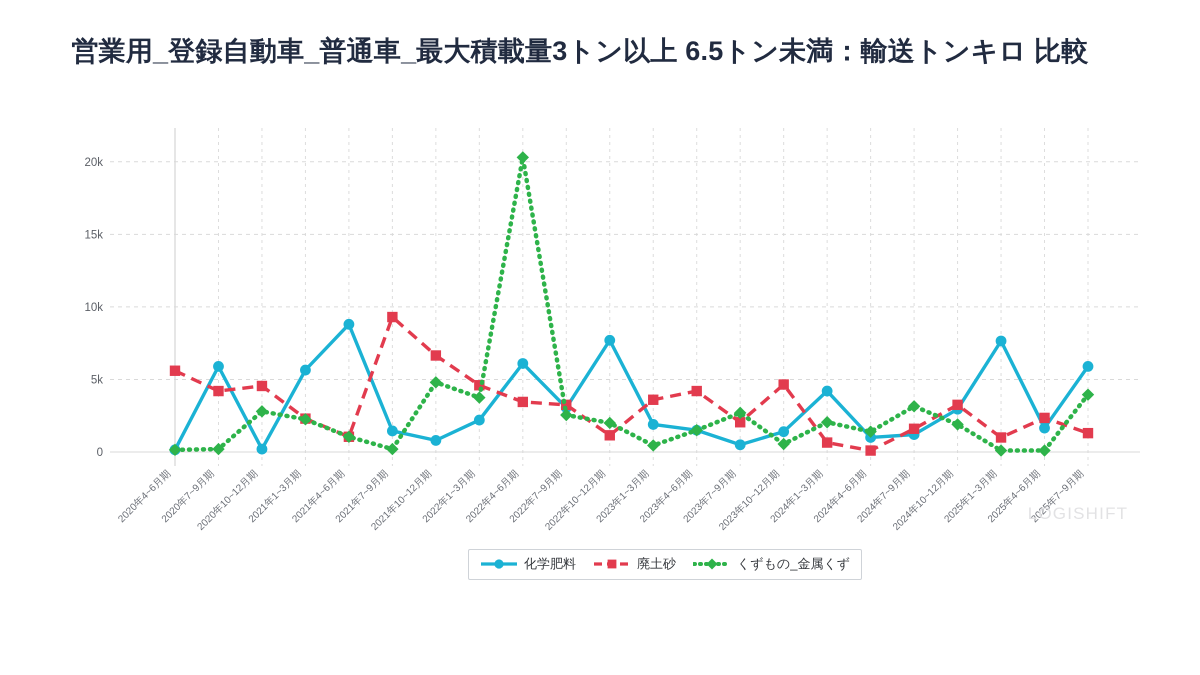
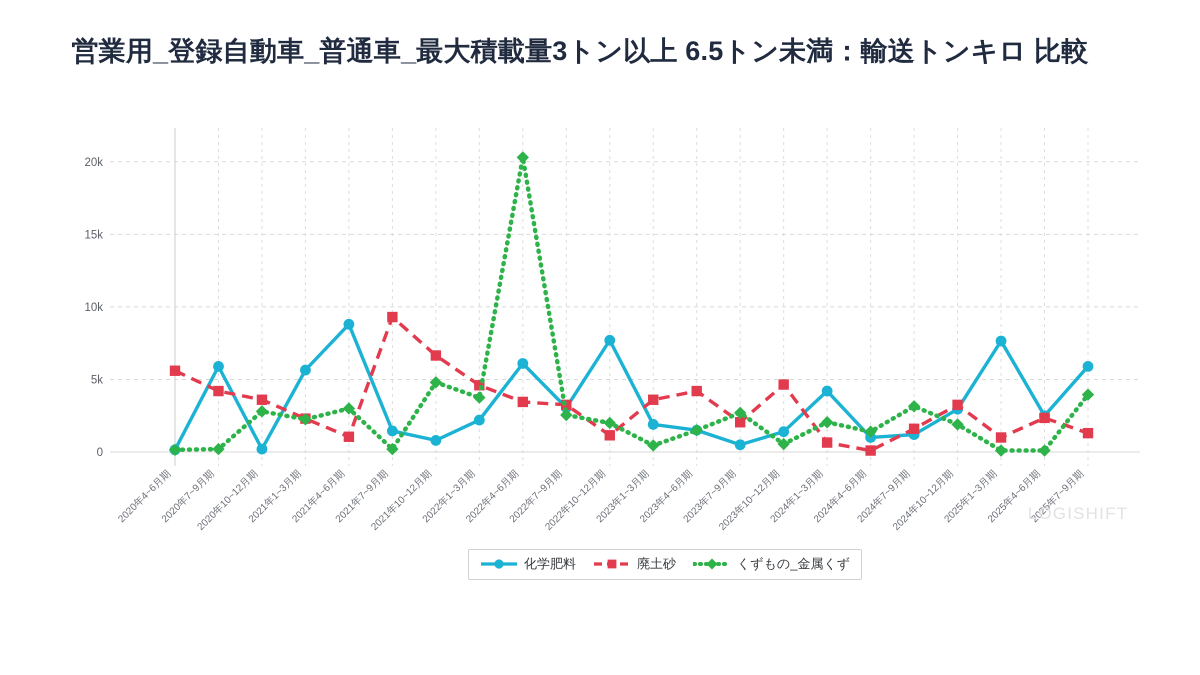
廃土砂/2020年10~12月期: 4.6k -> 3.6k
くずもの_金属くず/2021年4~6月期: 1.0k -> 3.0k
化学肥料/2025年4~6月期: 1.6k -> 2.5k
